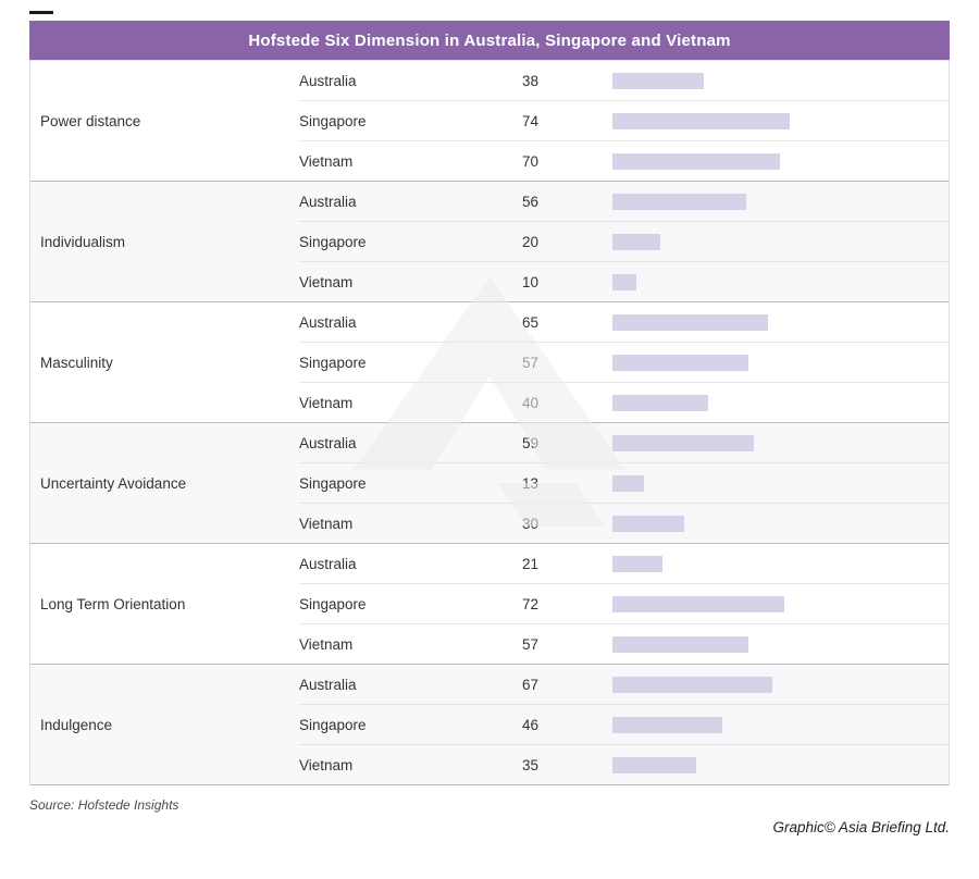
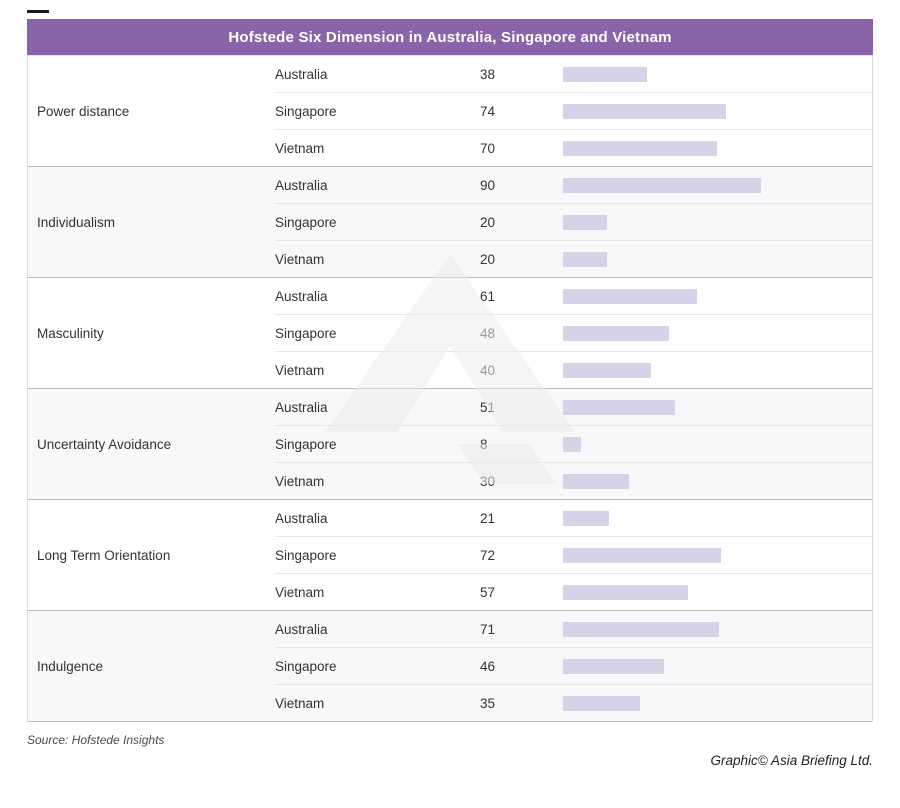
Australia/Individualism: 56 -> 90
Vietnam/Individualism: 10 -> 20
Australia/Masculinity: 65 -> 61
Singapore/Masculinity: 57 -> 48
Australia/Uncertainty Avoidance: 59 -> 51
Singapore/Uncertainty Avoidance: 13 -> 8
Australia/Indulgence: 67 -> 71
